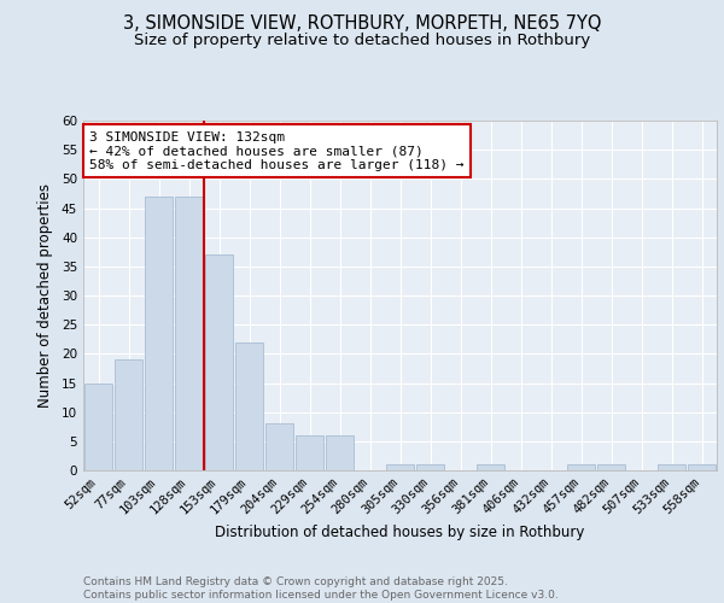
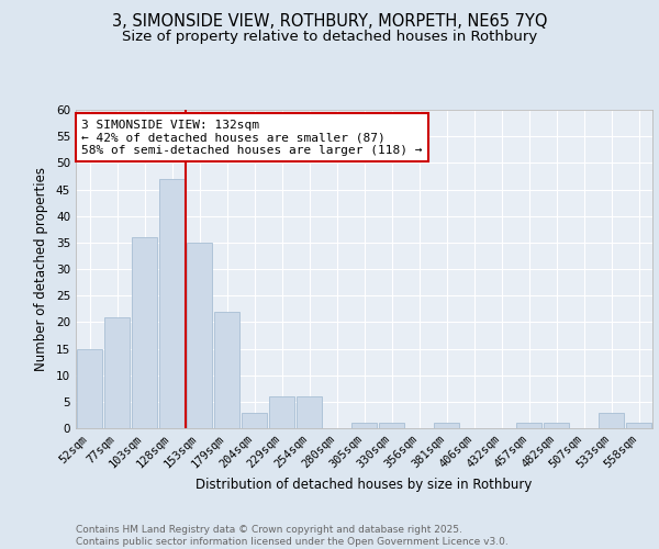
77sqm: 19 -> 21
103sqm: 47 -> 36
153sqm: 37 -> 35
204sqm: 8 -> 3
533sqm: 1 -> 3
